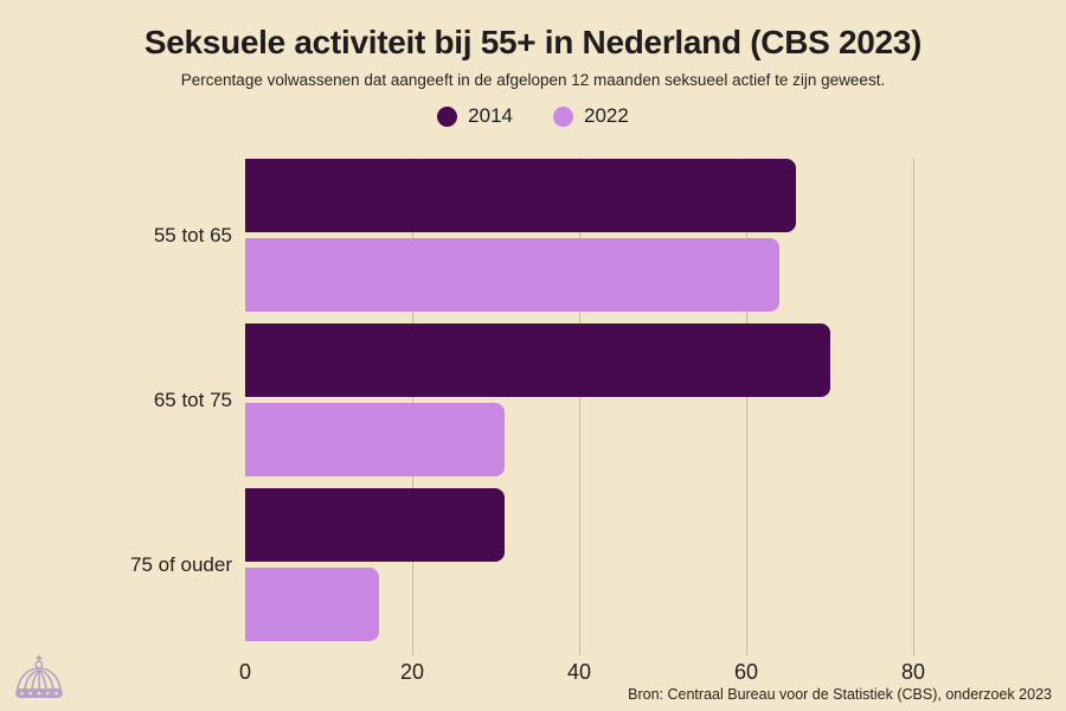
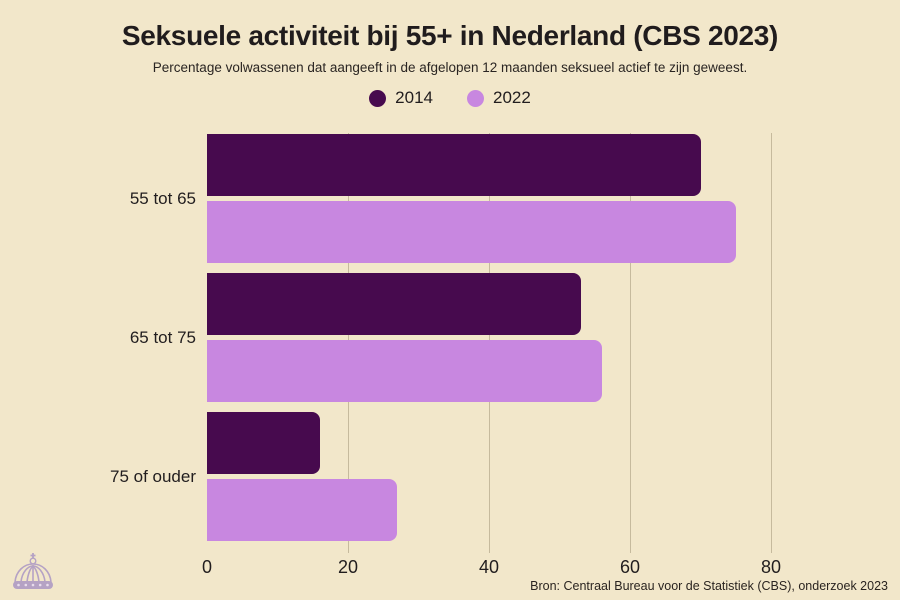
2014/55 tot 65: 66 -> 70
2022/55 tot 65: 64 -> 75
2014/65 tot 75: 70 -> 53
2022/65 tot 75: 31 -> 56
2014/75 of ouder: 31 -> 16
2022/75 of ouder: 16 -> 27
